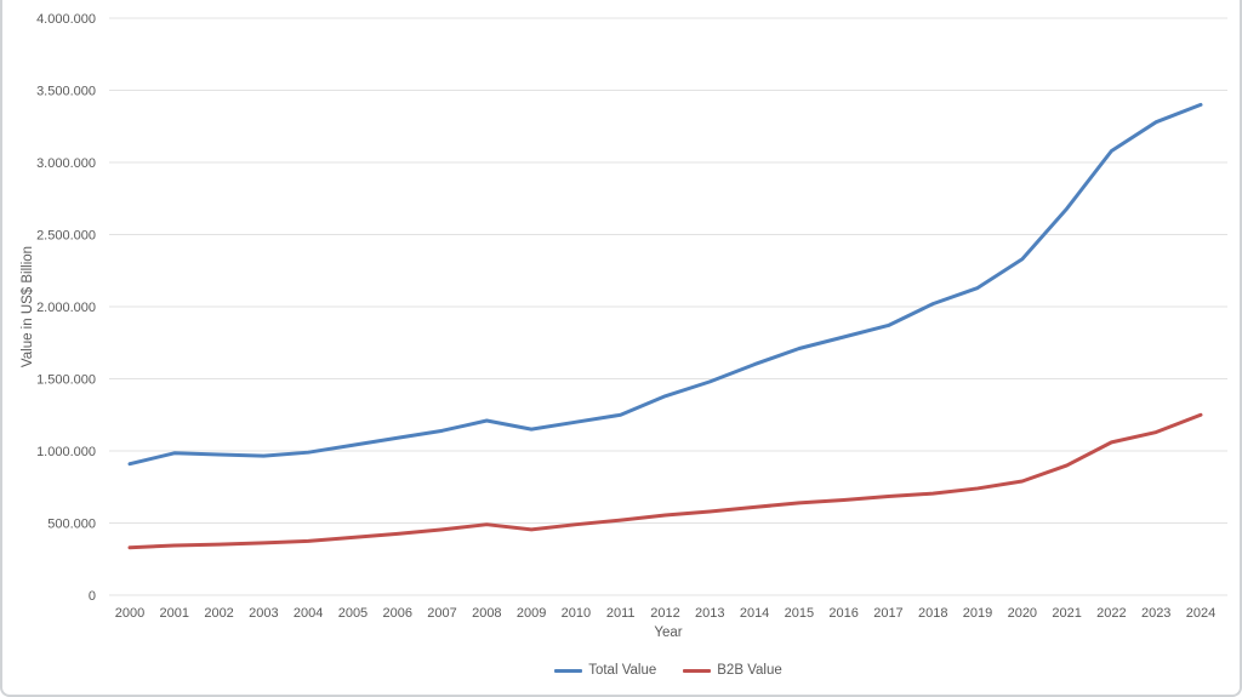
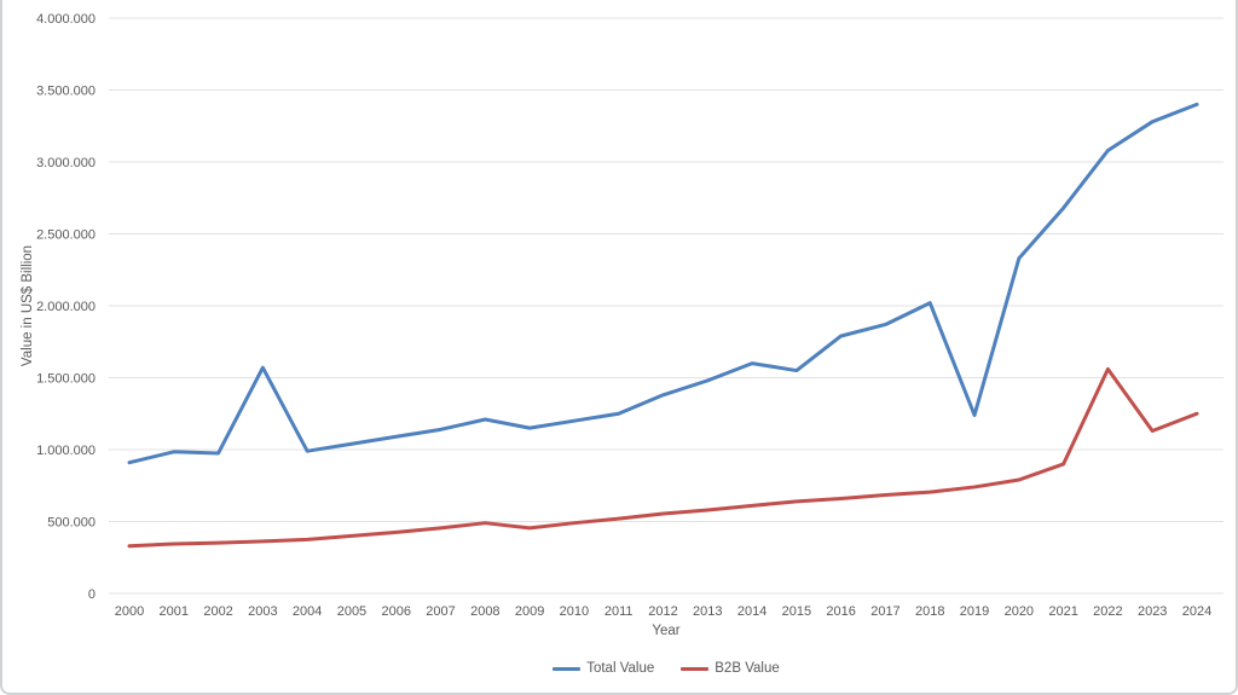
Total Value/2003: 960000 -> 1570000
Total Value/2015: 1710000 -> 1550000
Total Value/2019: 2130000 -> 1240000
B2B Value/2022: 1060000 -> 1560000
